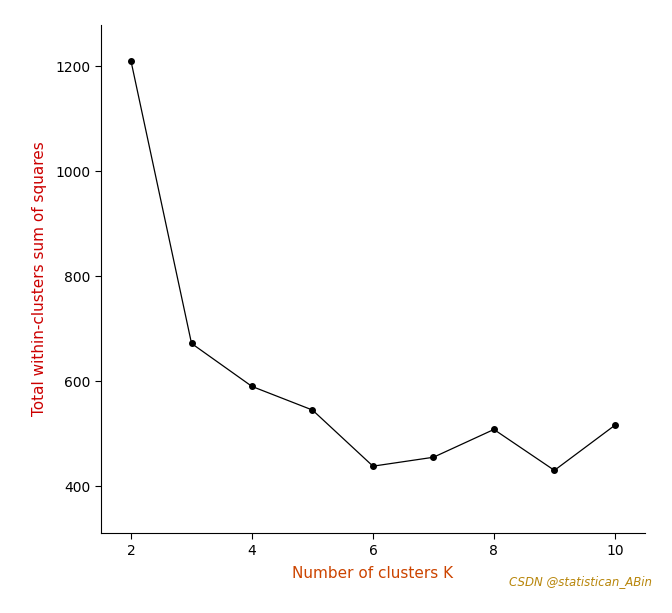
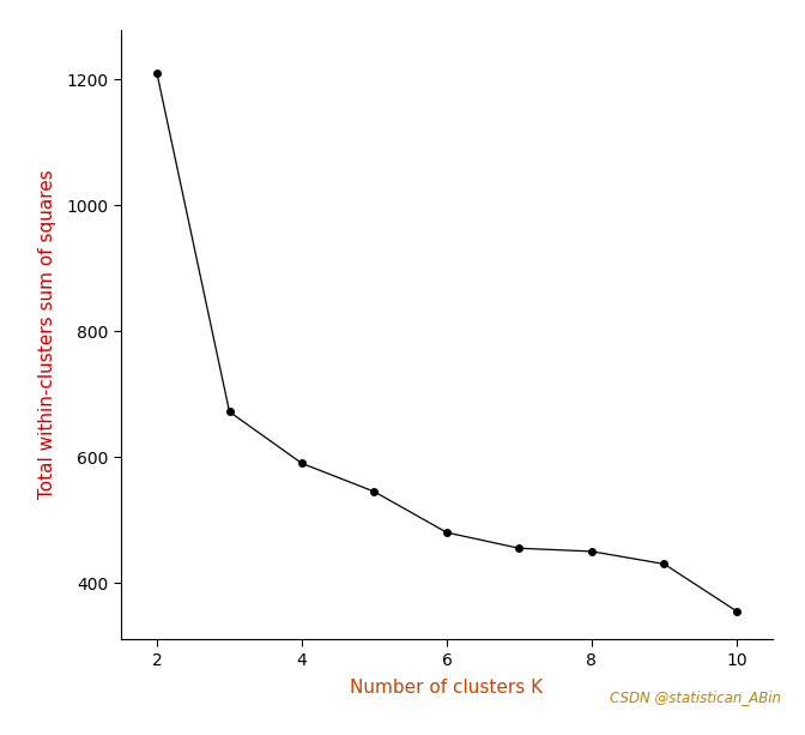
6: 438 -> 480
8: 508 -> 450
10: 516 -> 355
